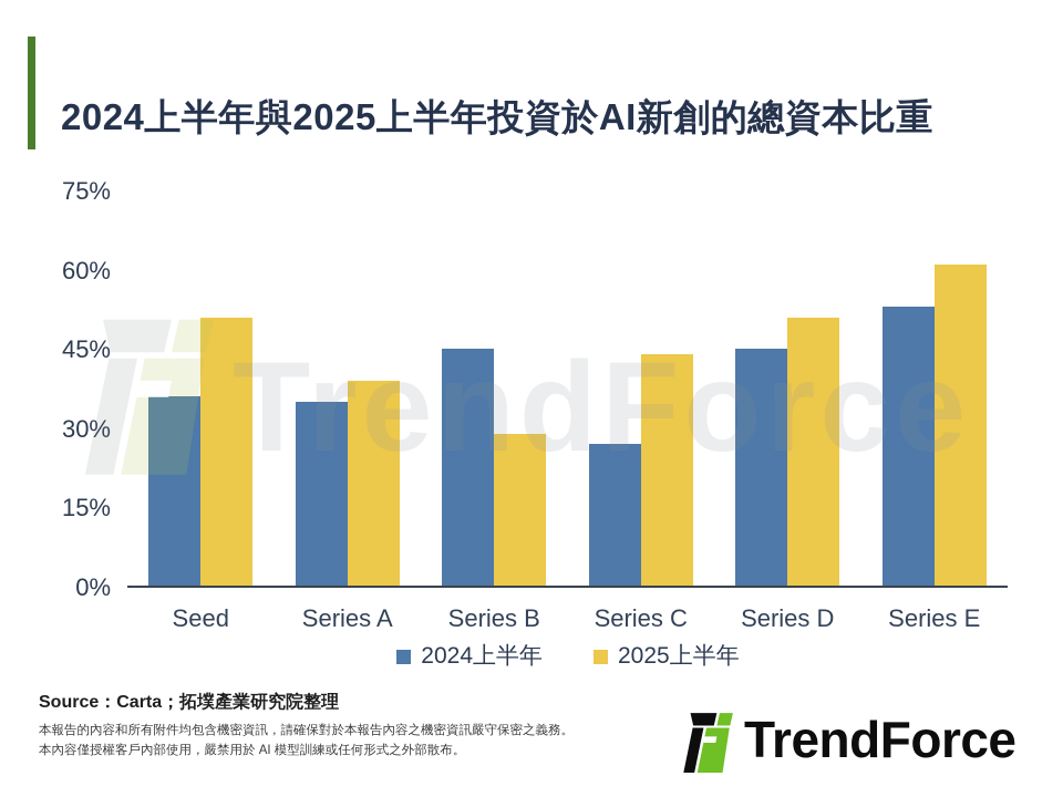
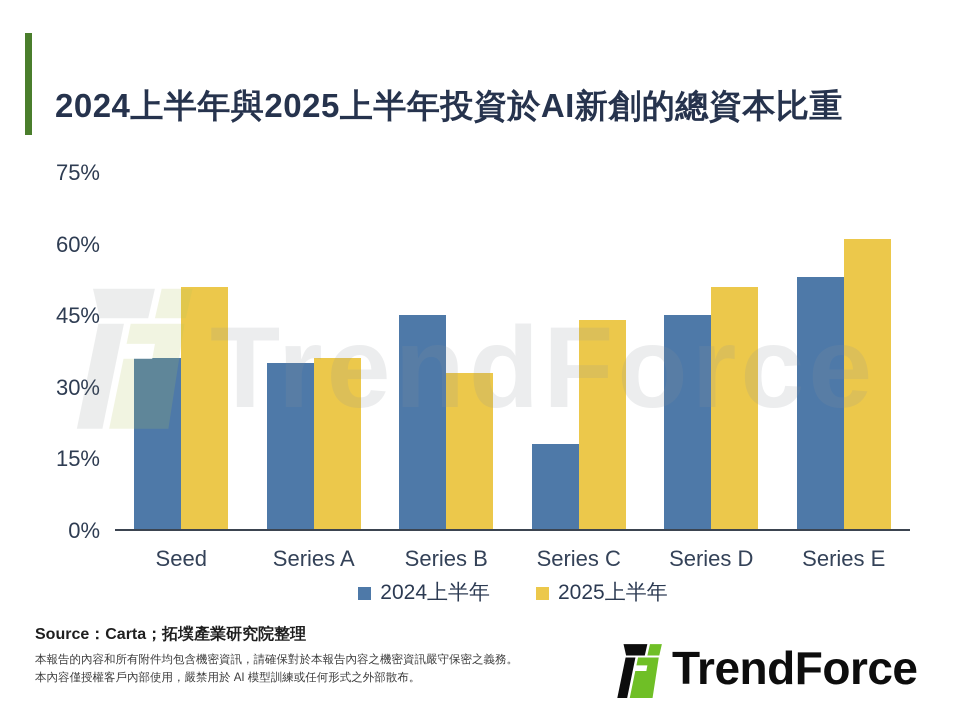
2025上半年/Series A: 39% -> 36%
2025上半年/Series B: 29% -> 33%
2024上半年/Series C: 27% -> 18%
